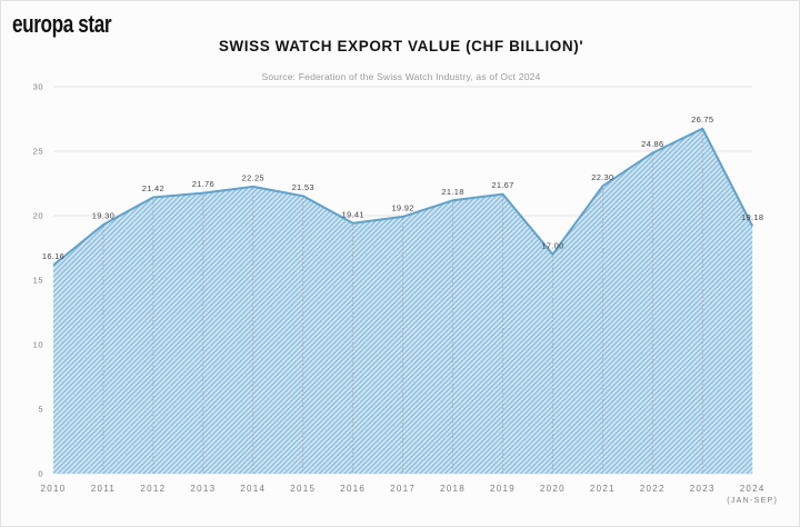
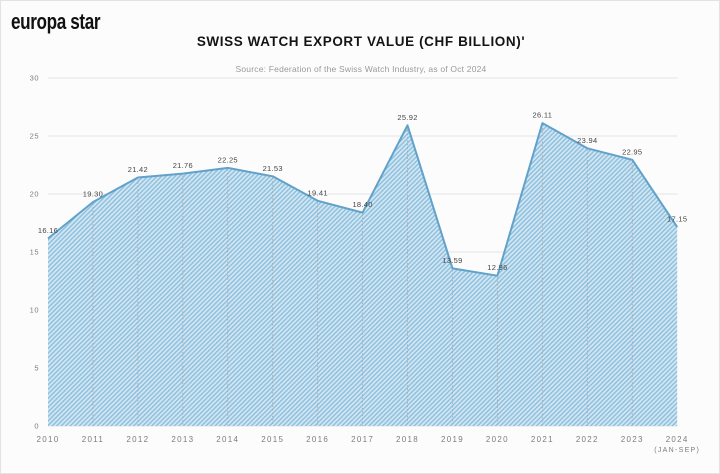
2017: 19.92 -> 18.40
2018: 21.18 -> 25.92
2019: 21.67 -> 13.59
2020: 17.00 -> 12.96
2021: 22.30 -> 26.11
2022: 24.86 -> 23.94
2023: 26.75 -> 22.95
2024 (JAN-SEP): 19.18 -> 17.15
